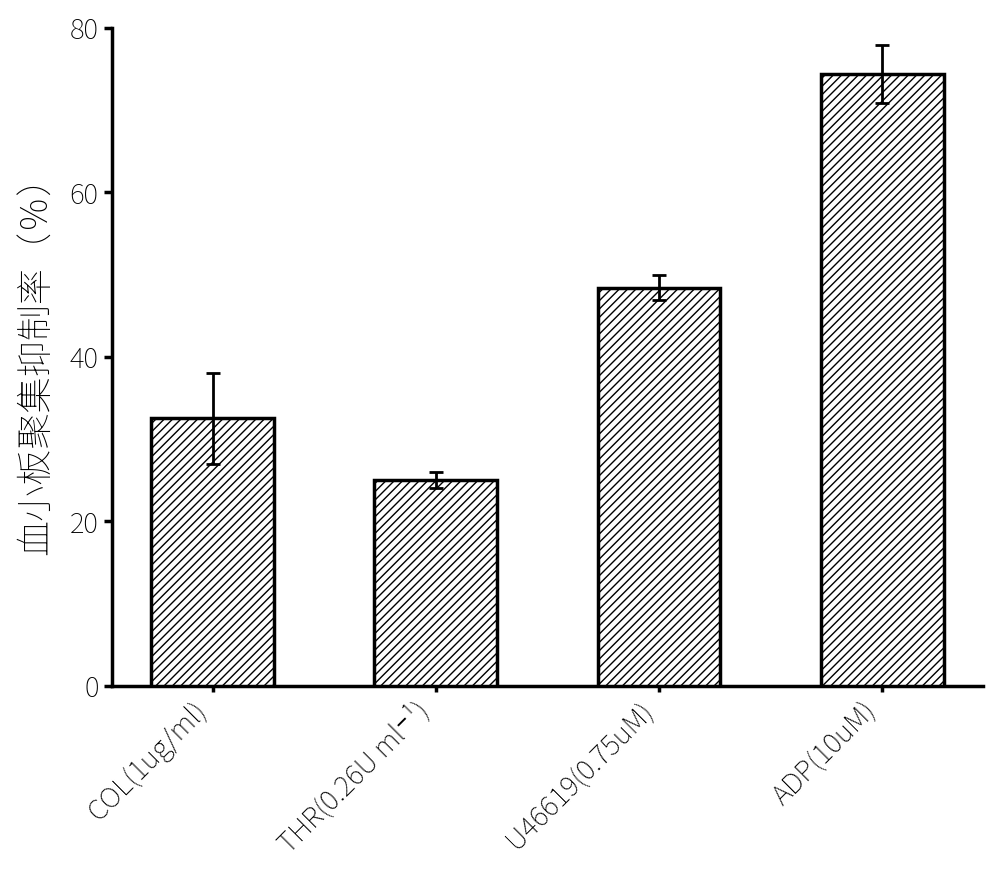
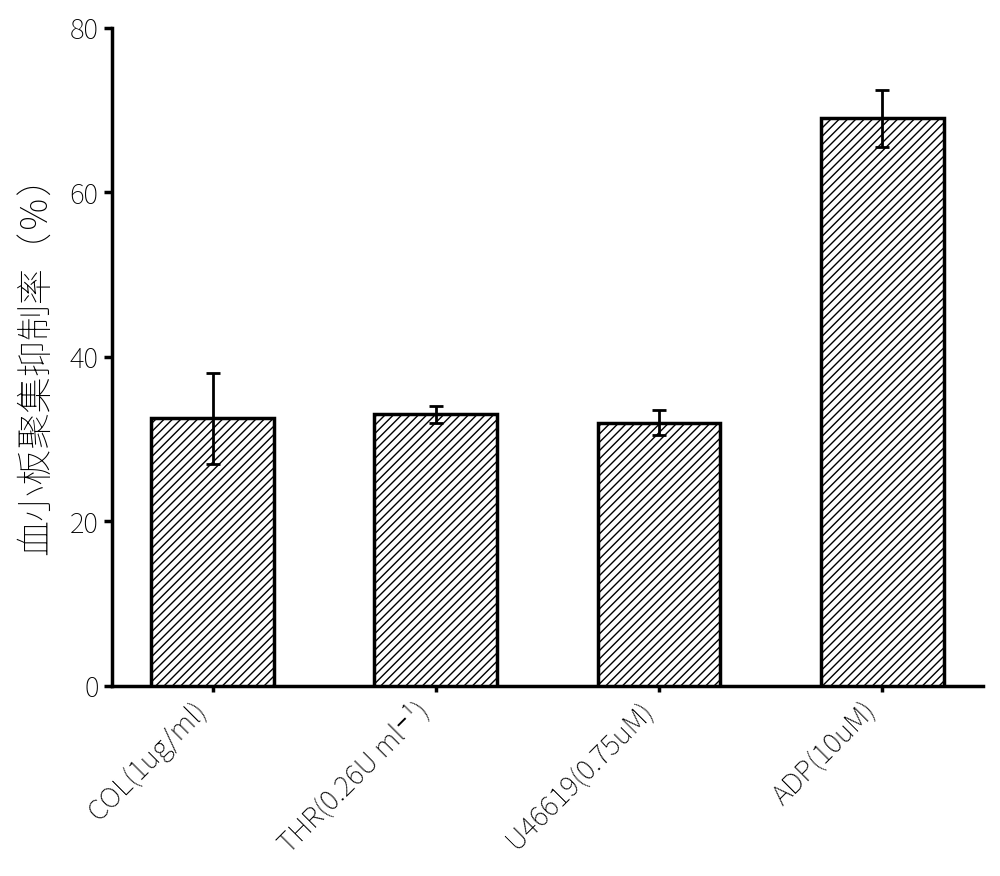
THR(0.26U ml⁻¹): 25.0 -> 33.0
U46619(0.75uM): 48.4 -> 32.0
ADP(10uM): 74.4 -> 69.0
